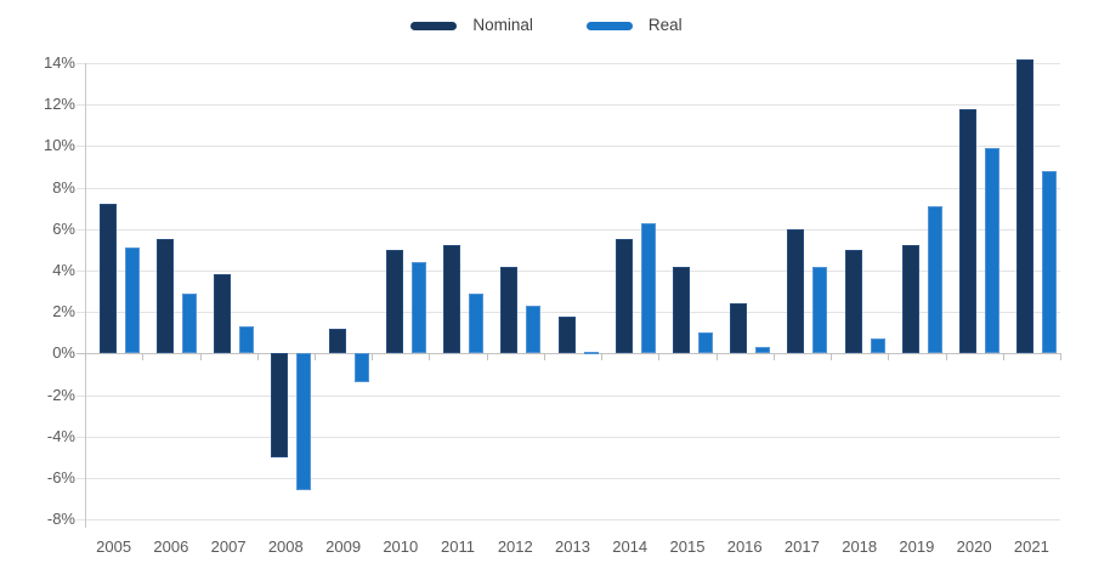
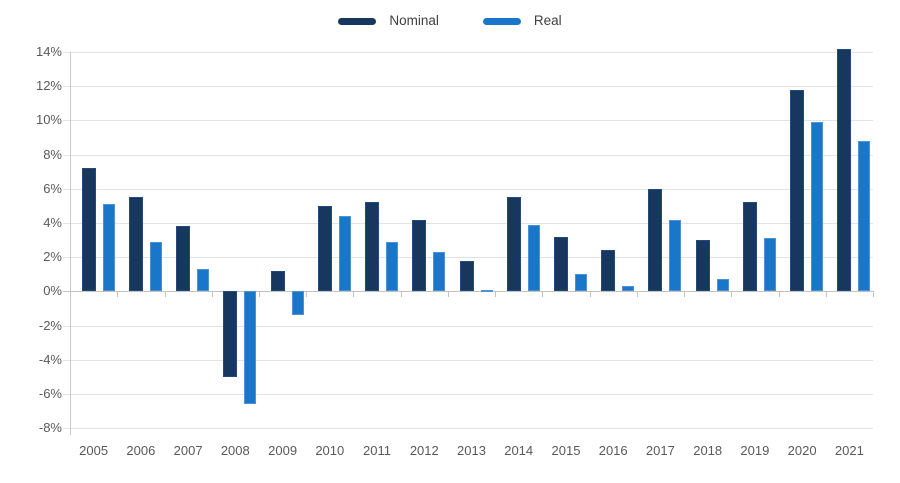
Real/2014: 6.3% -> 3.9%
Nominal/2015: 4.2% -> 3.2%
Nominal/2018: 5.0% -> 3.0%
Real/2019: 7.1% -> 3.1%
